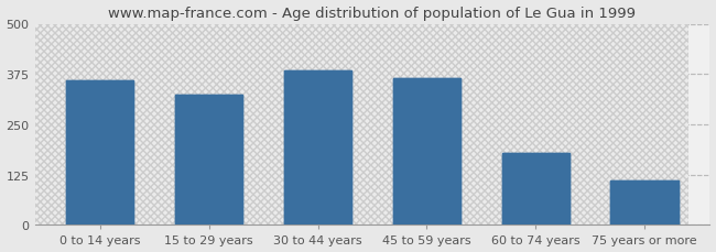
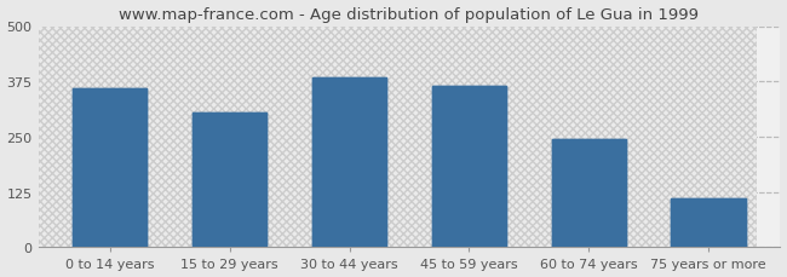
15 to 29 years: 325 -> 305
60 to 74 years: 180 -> 245
